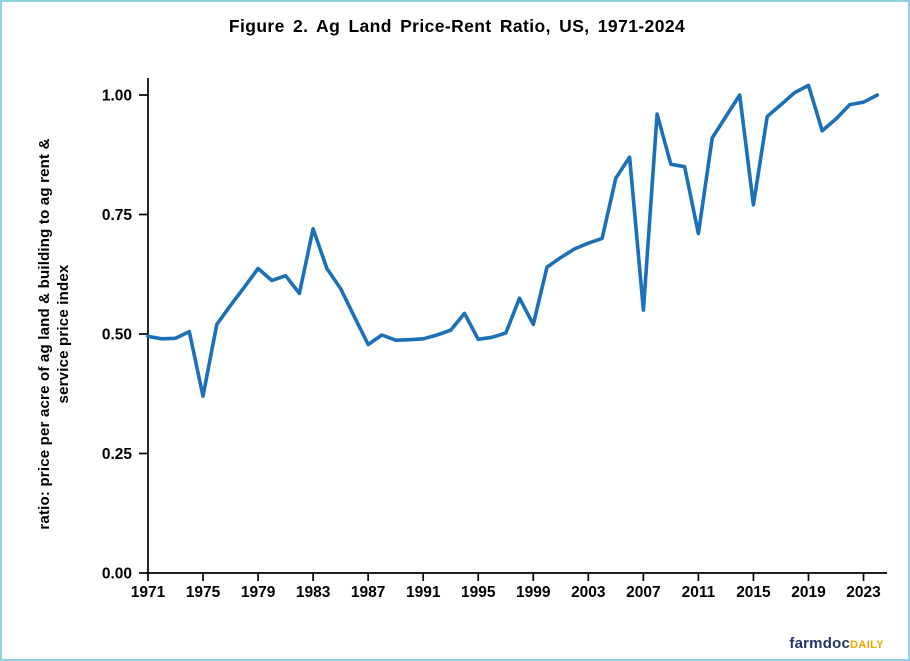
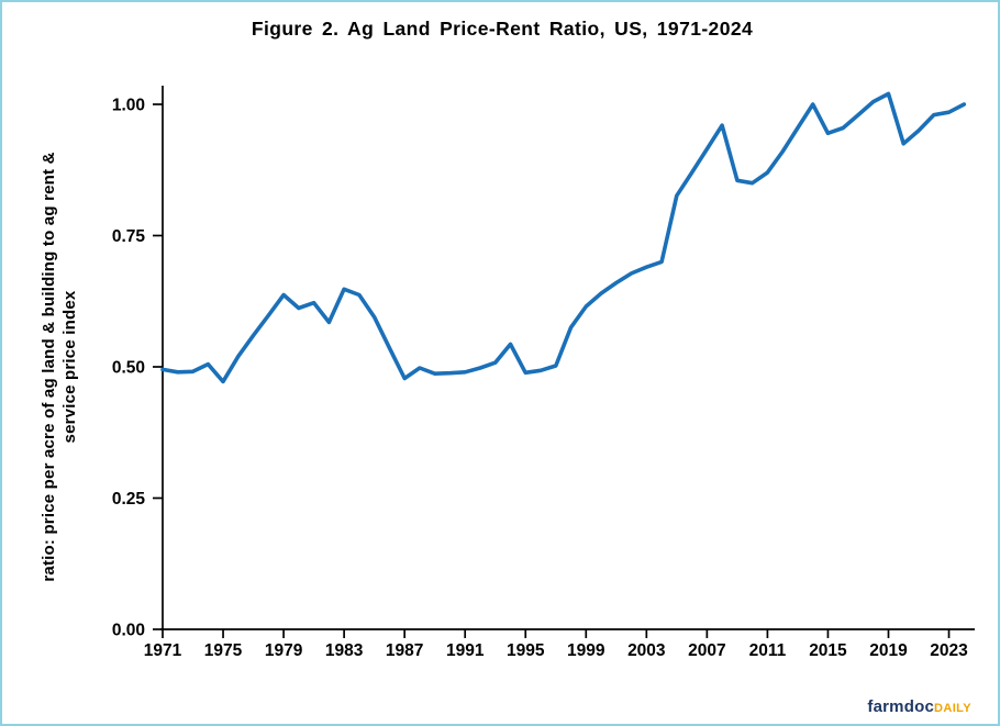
1975: 0.37 -> 0.47
1983: 0.72 -> 0.65
1999: 0.52 -> 0.61
2007: 0.55 -> 0.92
2011: 0.71 -> 0.87
2015: 0.77 -> 0.94
